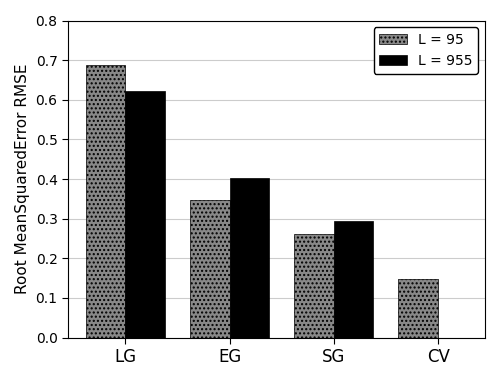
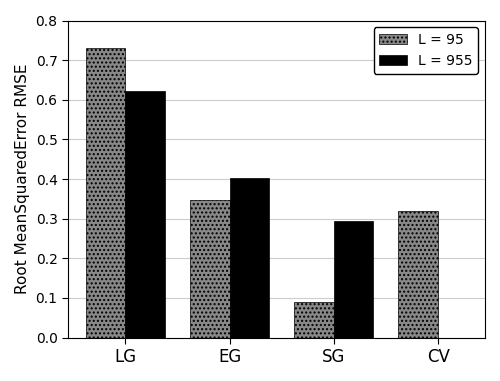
L = 95/LG: 0.688 -> 0.730
L = 95/SG: 0.262 -> 0.090
L = 95/CV: 0.148 -> 0.320
